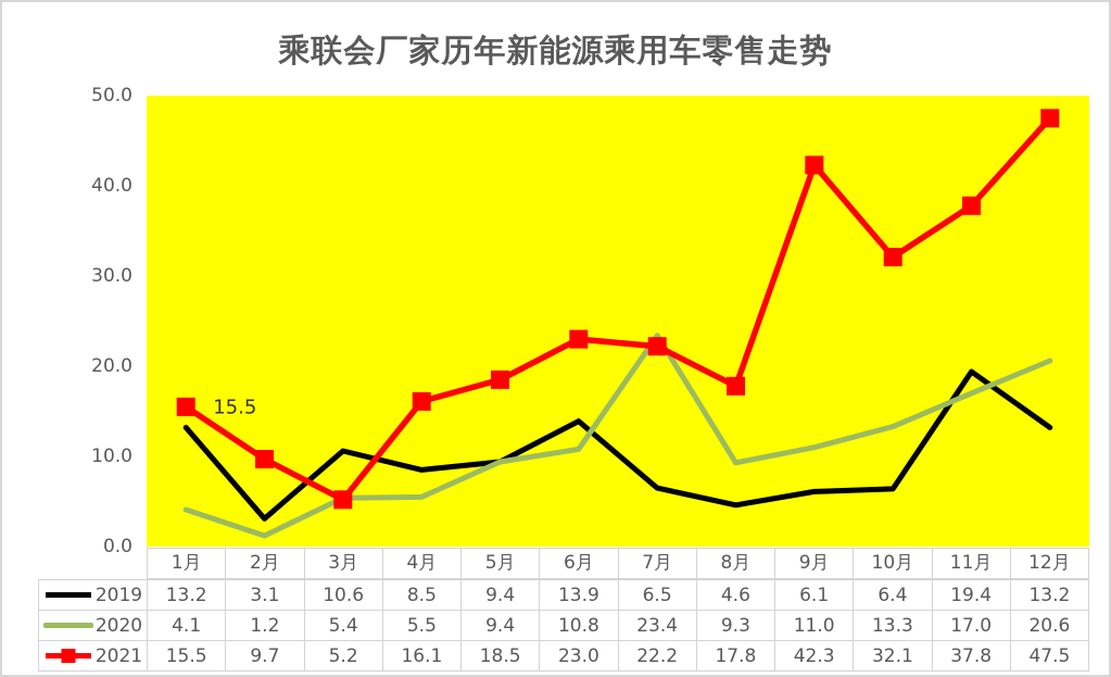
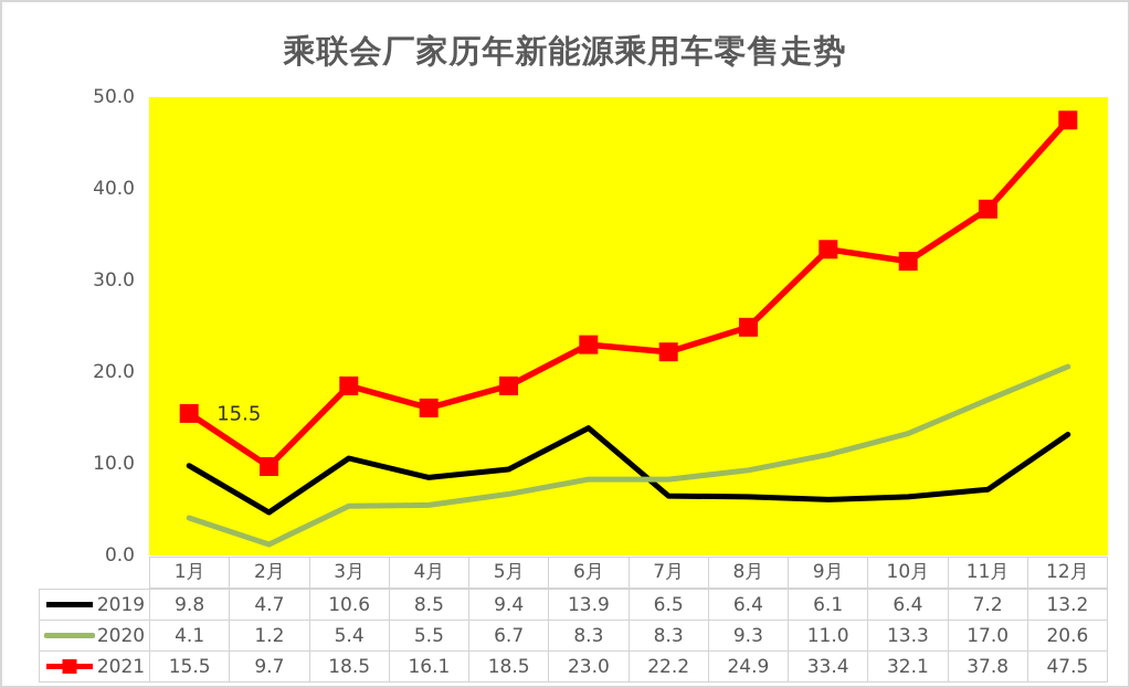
2019/1月: 13.2 -> 9.8
2019/2月: 3.1 -> 4.7
2021/3月: 5.2 -> 18.5
2020/5月: 9.4 -> 6.7
2020/6月: 10.8 -> 8.3
2020/7月: 23.4 -> 8.3
2019/8月: 4.6 -> 6.4
2021/8月: 17.8 -> 24.9
2021/9月: 42.3 -> 33.4
2019/11月: 19.4 -> 7.2
